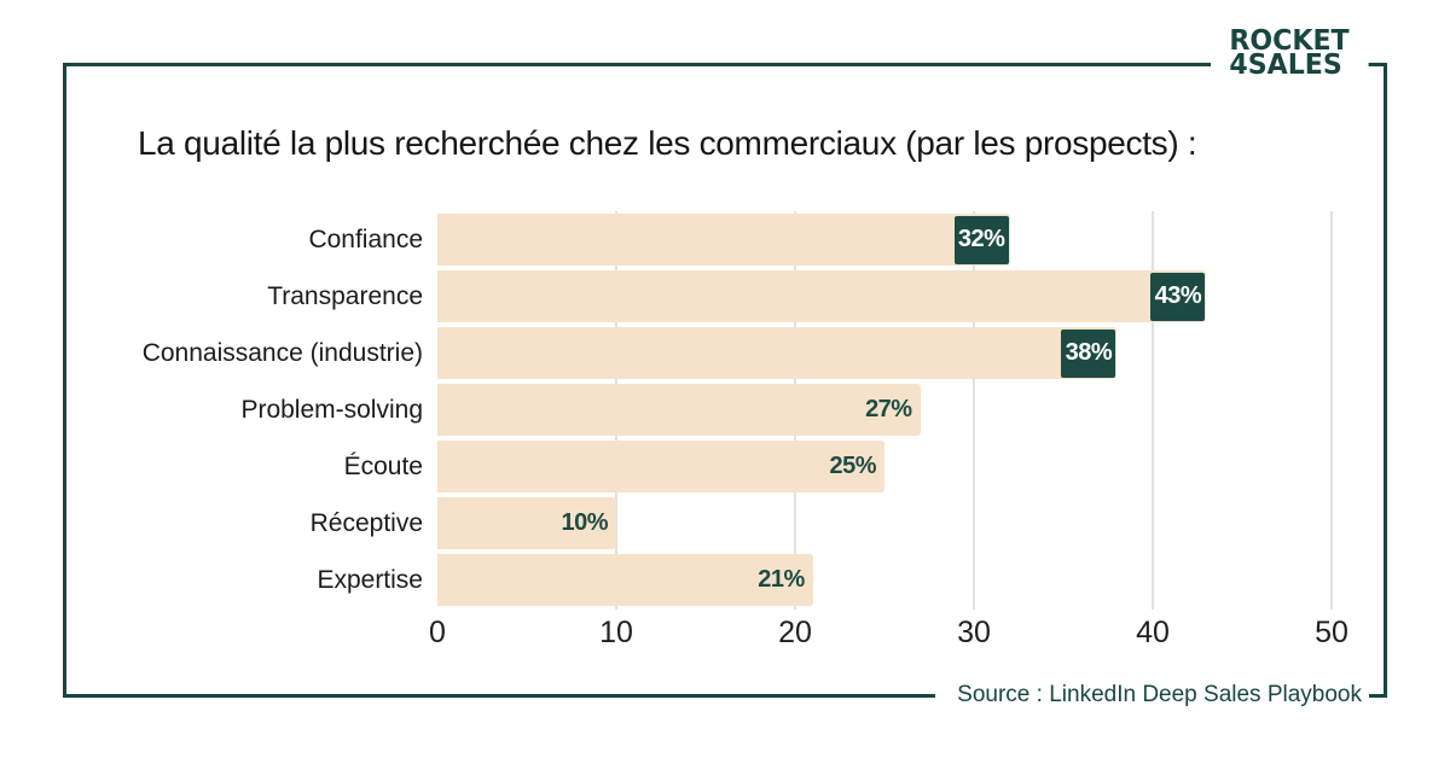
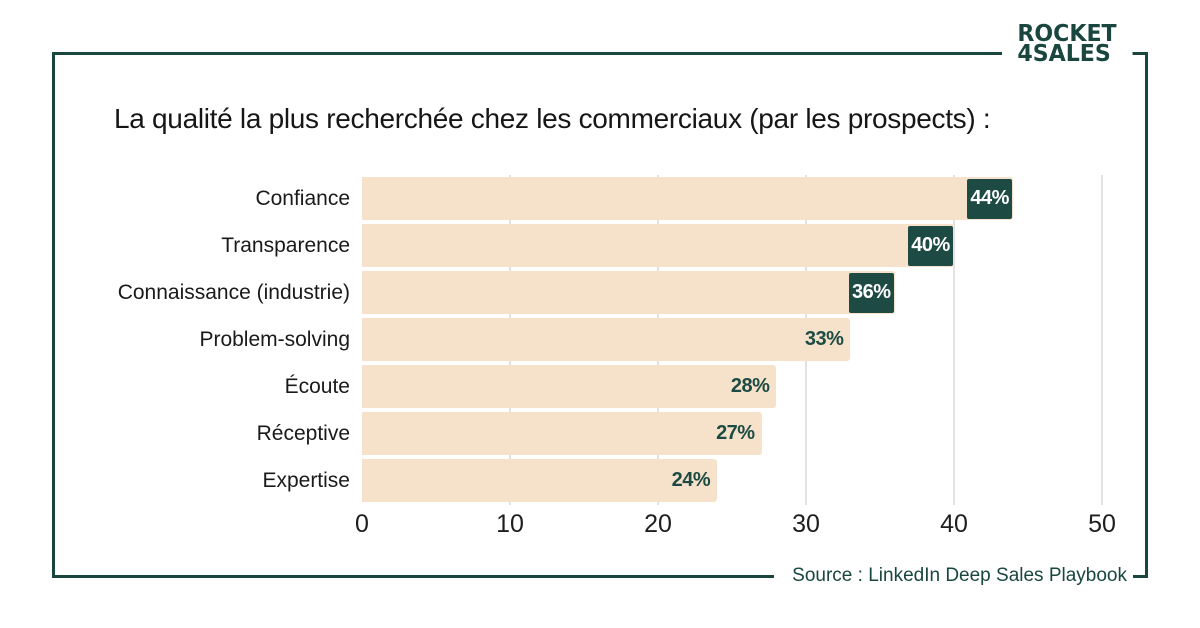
Confiance: 32% -> 44%
Transparence: 43% -> 40%
Connaissance (industrie): 38% -> 36%
Problem-solving: 27% -> 33%
Écoute: 25% -> 28%
Réceptive: 10% -> 27%
Expertise: 21% -> 24%
